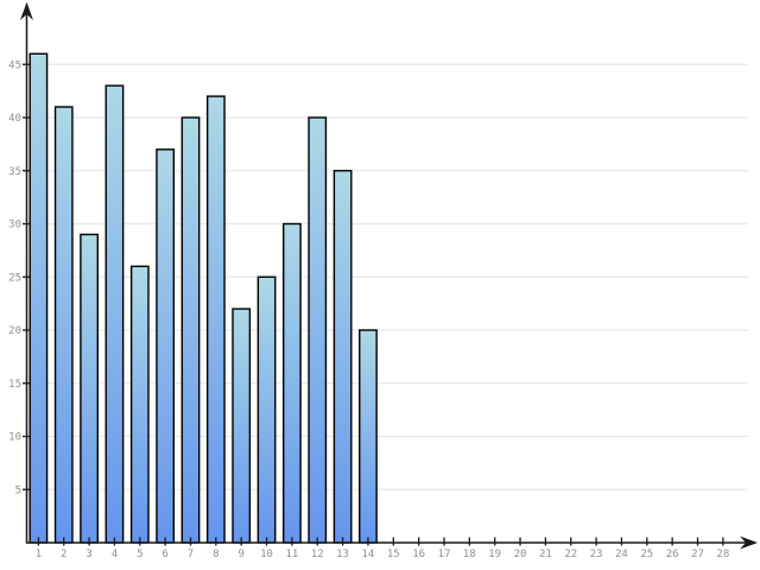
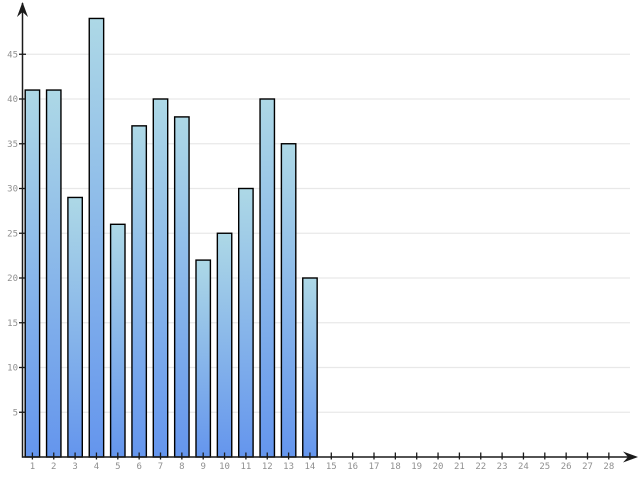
1: 46 -> 41
4: 43 -> 49
8: 42 -> 38
